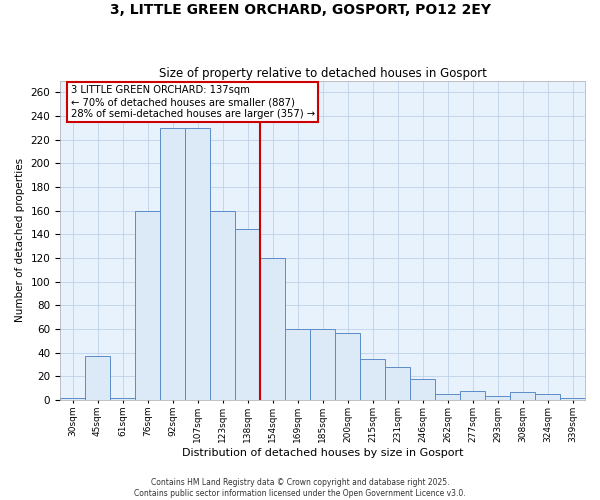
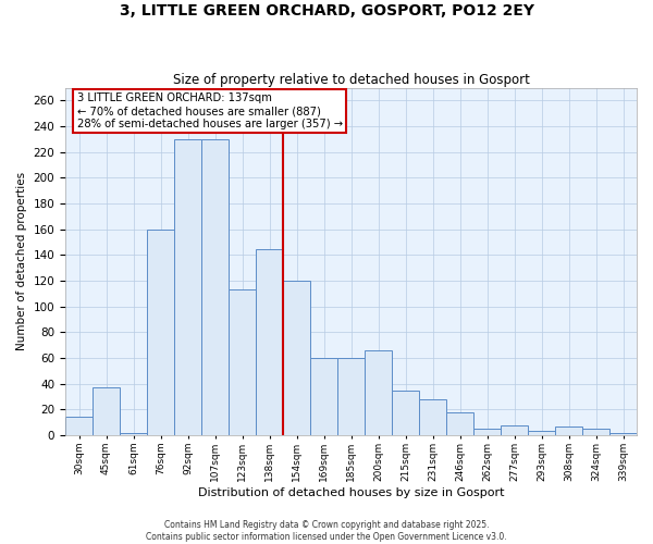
30sqm: 2 -> 14
123sqm: 160 -> 113
200sqm: 57 -> 66
